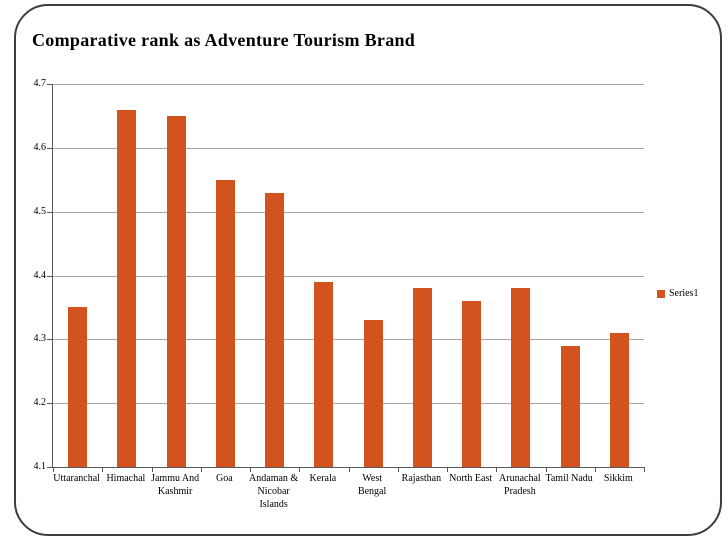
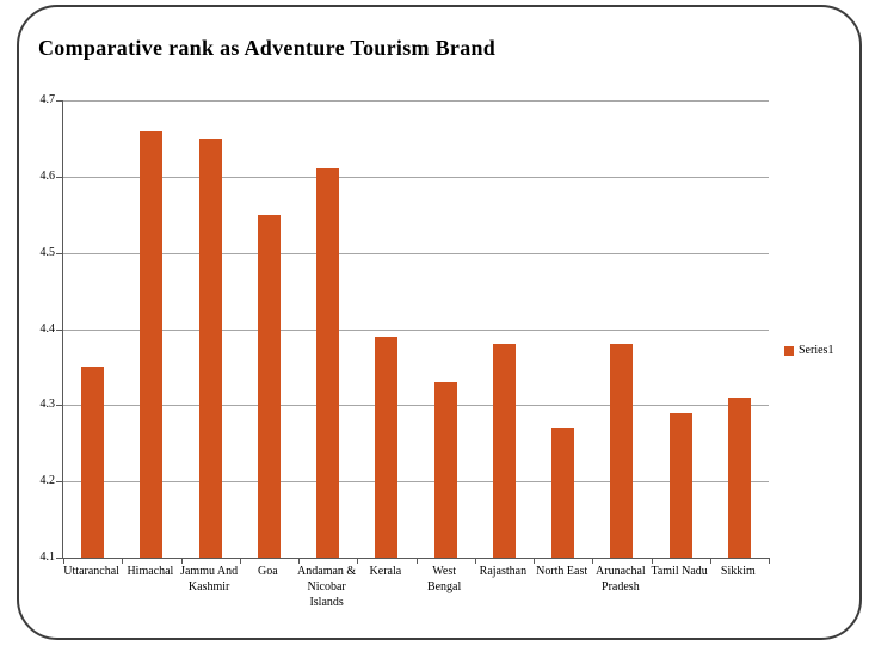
Andaman & Nicobar Islands: 4.53 -> 4.61
North East: 4.36 -> 4.27
